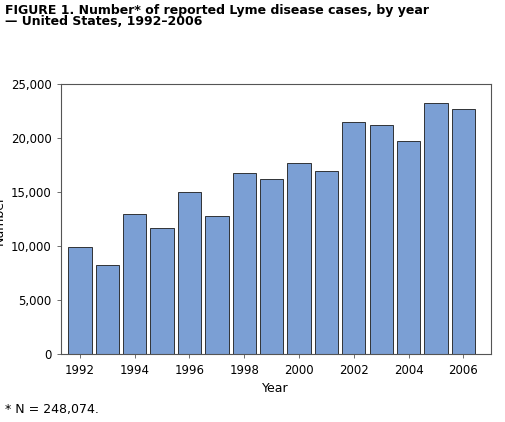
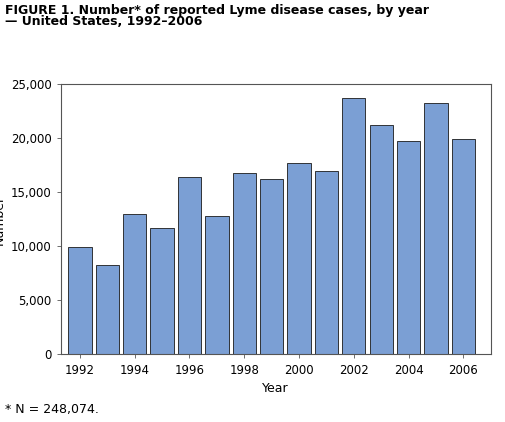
1996: 15,000 -> 16,500
2002: 21,500 -> 23,800
2006: 22,700 -> 19,900
